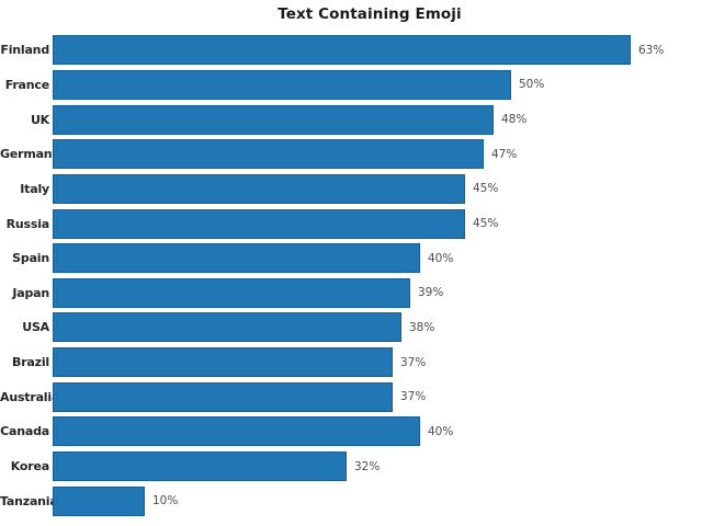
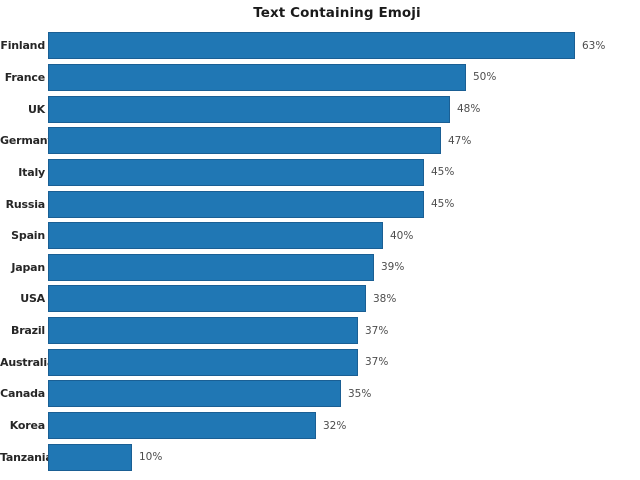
Canada: 40% -> 35%
